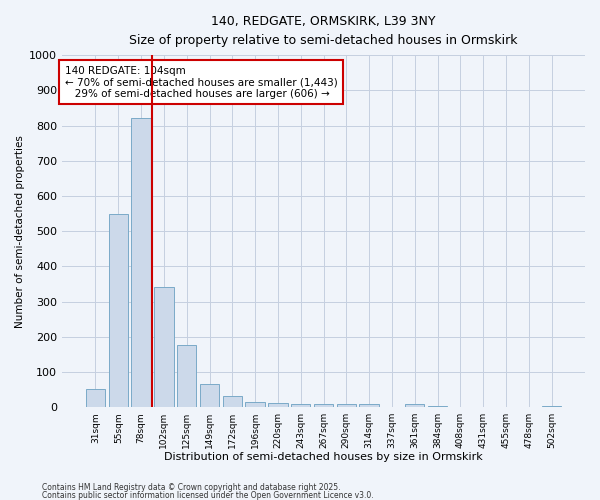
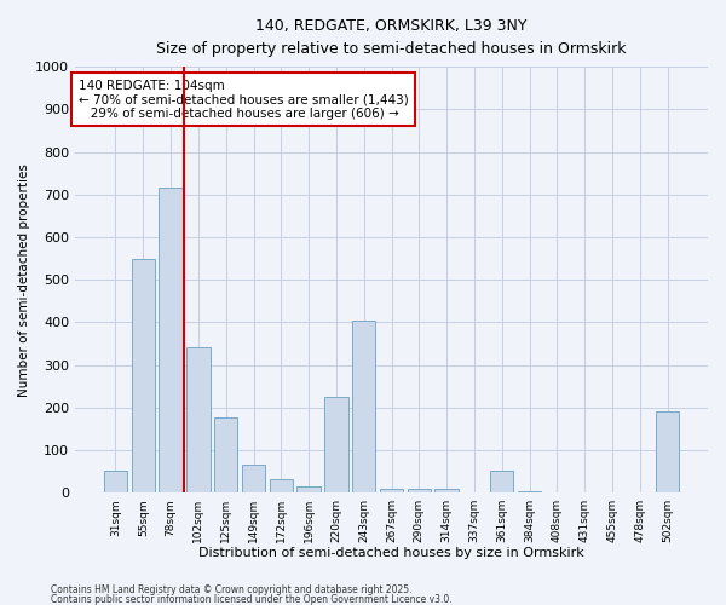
78sqm: 820 -> 715
220sqm: 13 -> 225
243sqm: 10 -> 405
361sqm: 10 -> 50
502sqm: 3 -> 190
